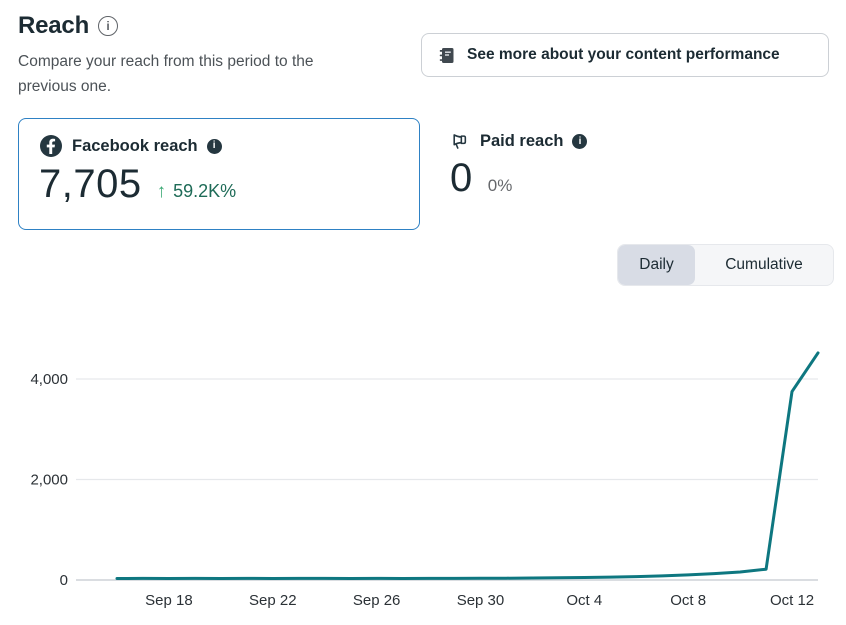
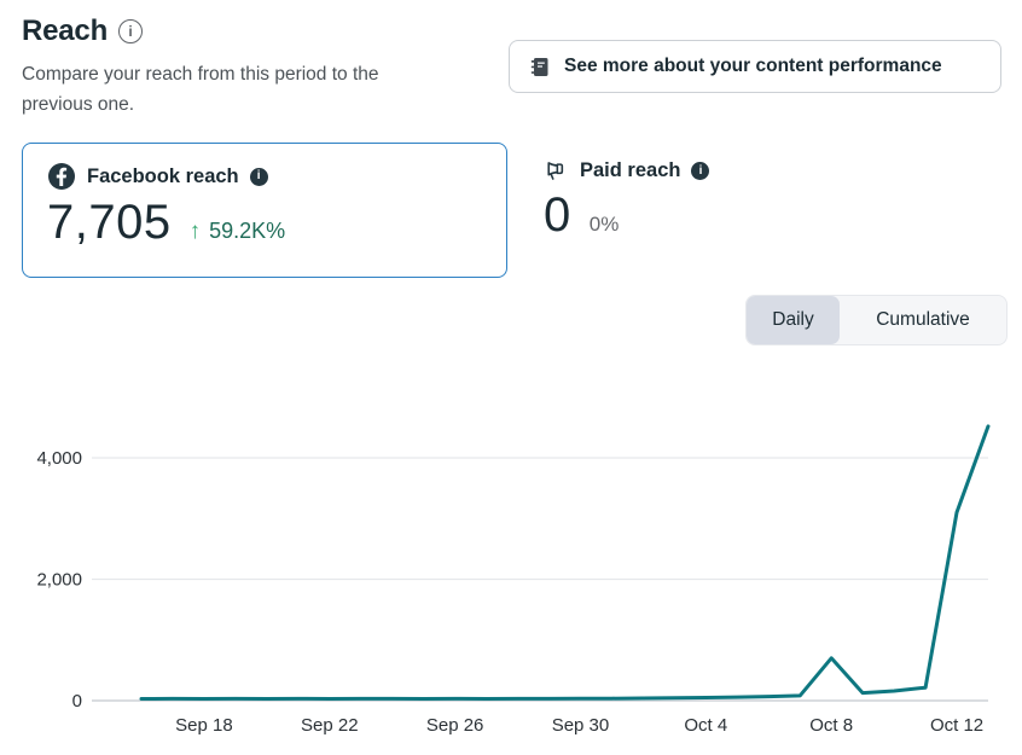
Oct 8: 100 -> 700
Oct 12: 3800 -> 3100
